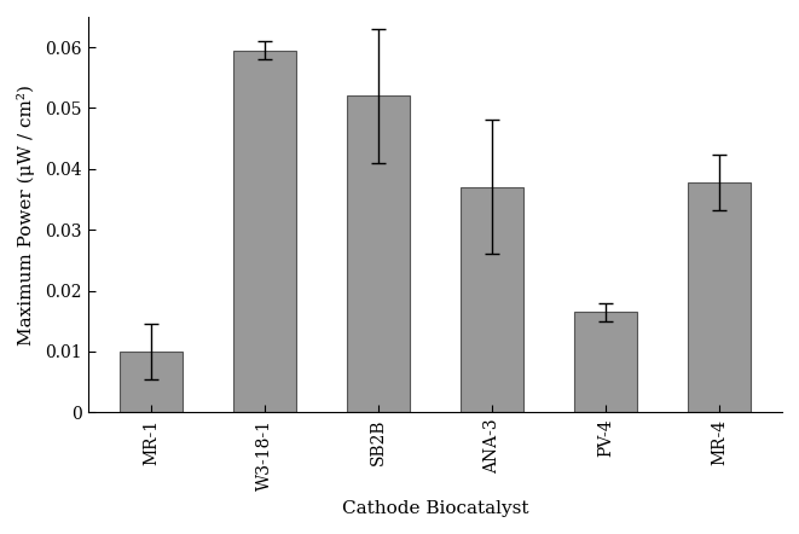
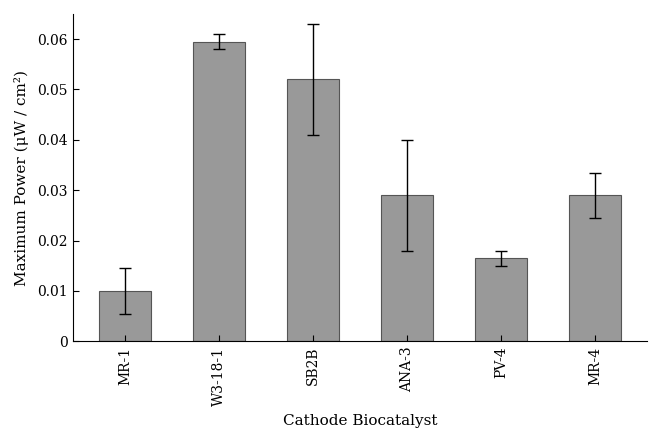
ANA-3: 0.0370 -> 0.0290
MR-4: 0.0378 -> 0.0290
